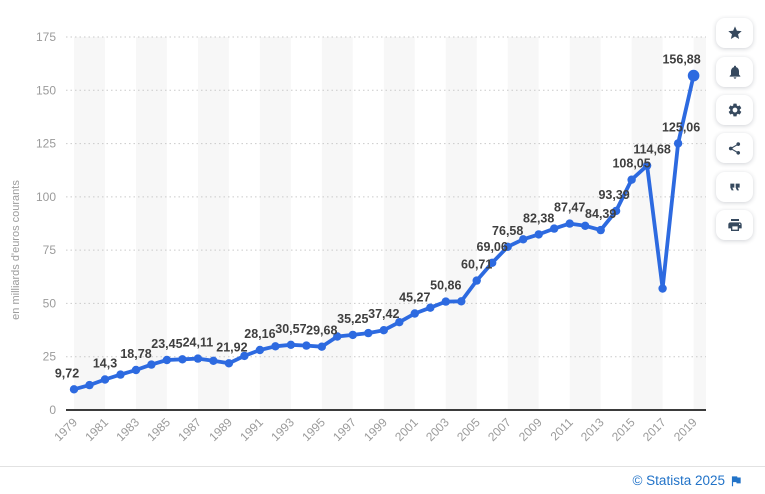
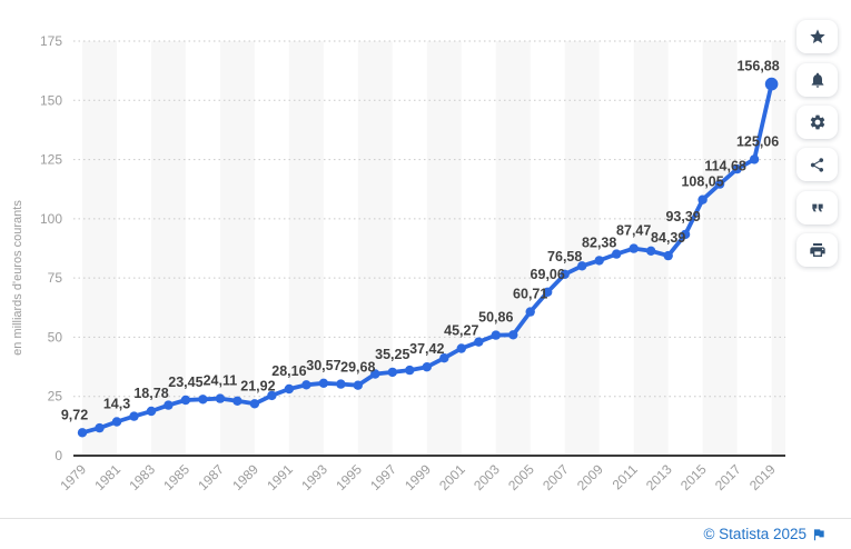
2017: 57 -> 121
